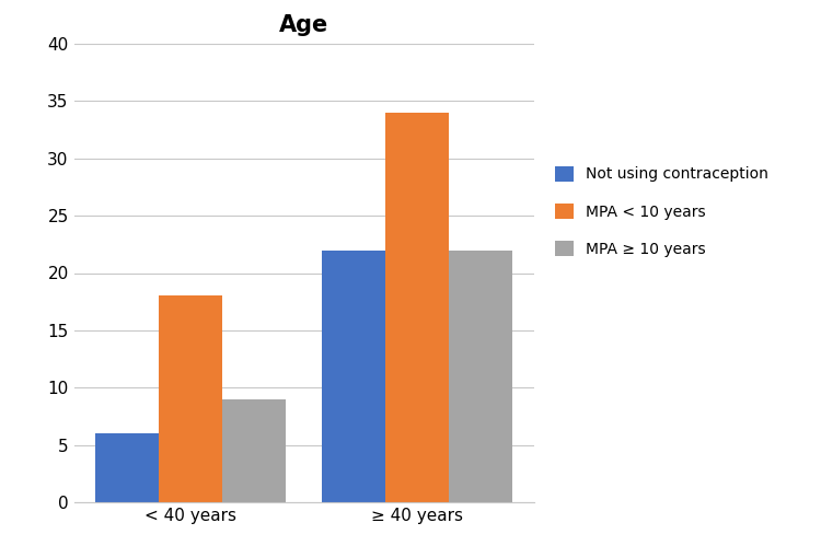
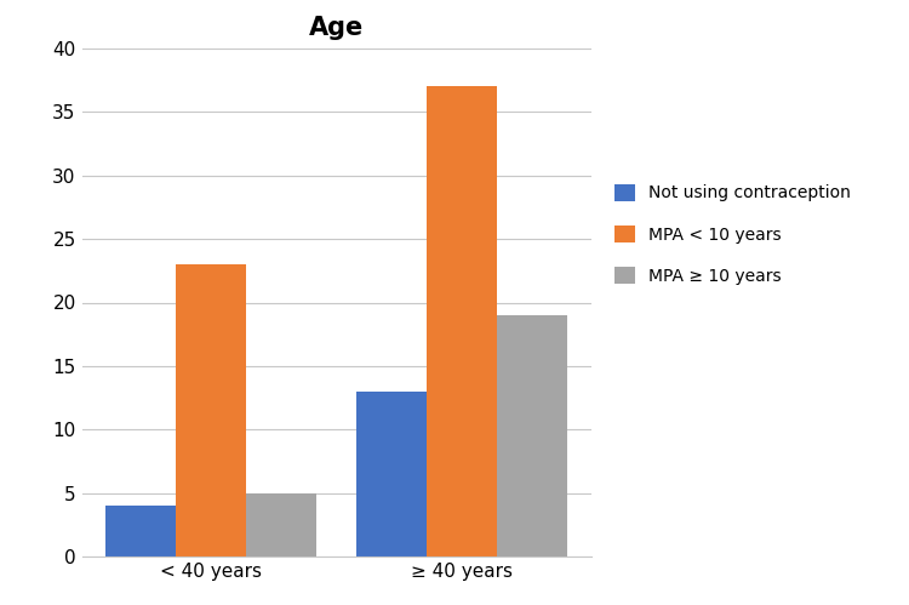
Not using contraception/< 40 years: 6 -> 4
MPA < 10 years/< 40 years: 18 -> 23
MPA ≥ 10 years/< 40 years: 9 -> 5
Not using contraception/≥ 40 years: 22 -> 13
MPA < 10 years/≥ 40 years: 34 -> 37
MPA ≥ 10 years/≥ 40 years: 22 -> 19
